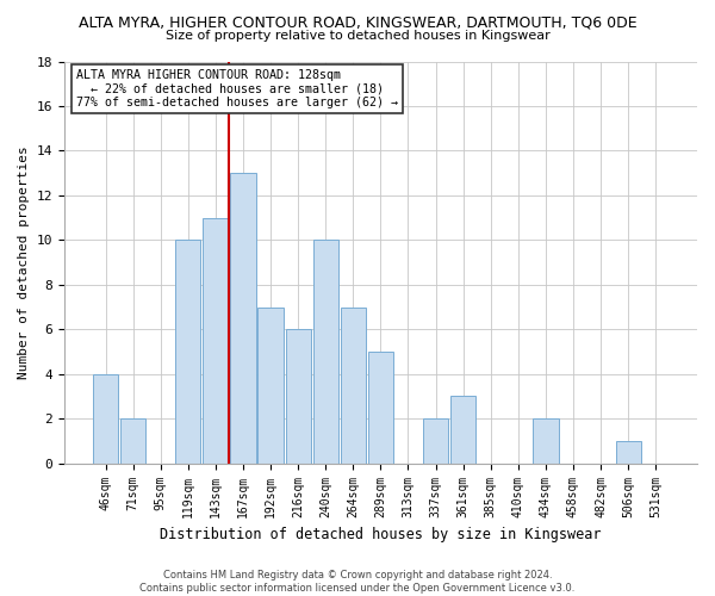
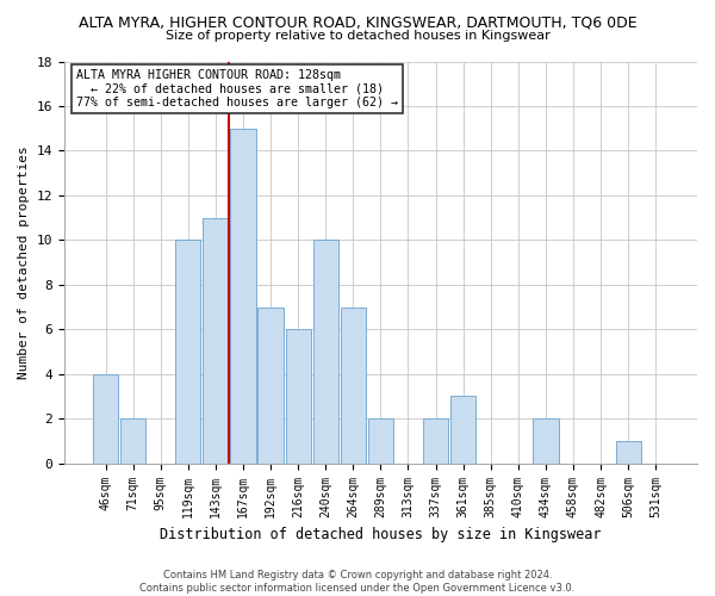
167sqm: 13 -> 15
289sqm: 5 -> 2
